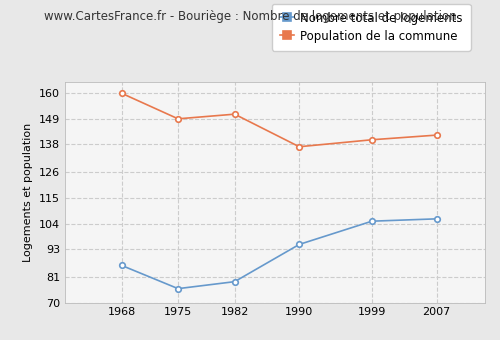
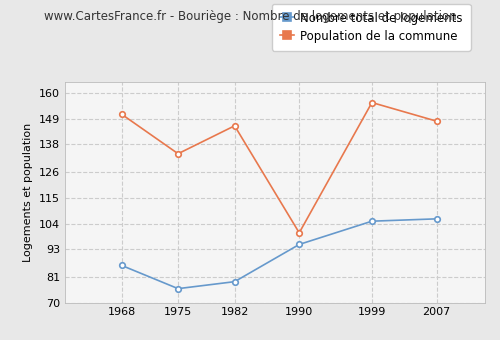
Population de la commune/1968: 160 -> 151
Population de la commune/1975: 149 -> 134
Population de la commune/1982: 151 -> 146
Population de la commune/1990: 137 -> 100
Population de la commune/1999: 140 -> 156
Population de la commune/2007: 142 -> 148
